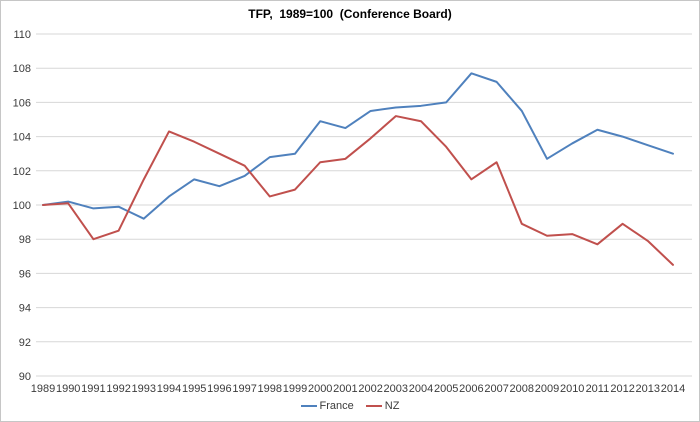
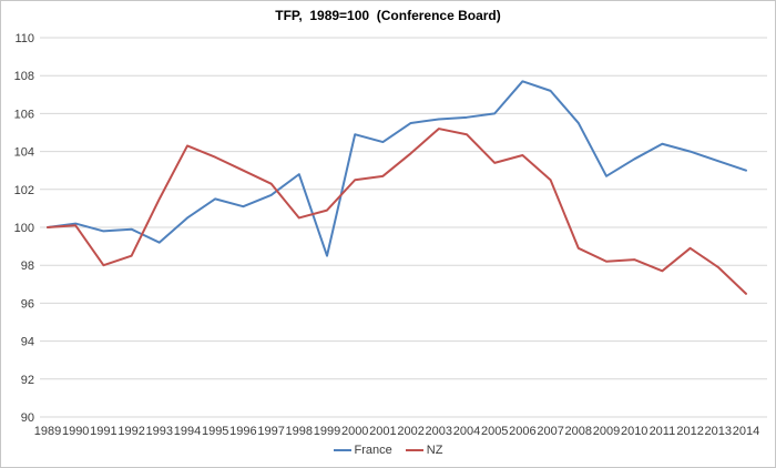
France/1999: 103.0 -> 98.5
NZ/2006: 101.5 -> 103.8
